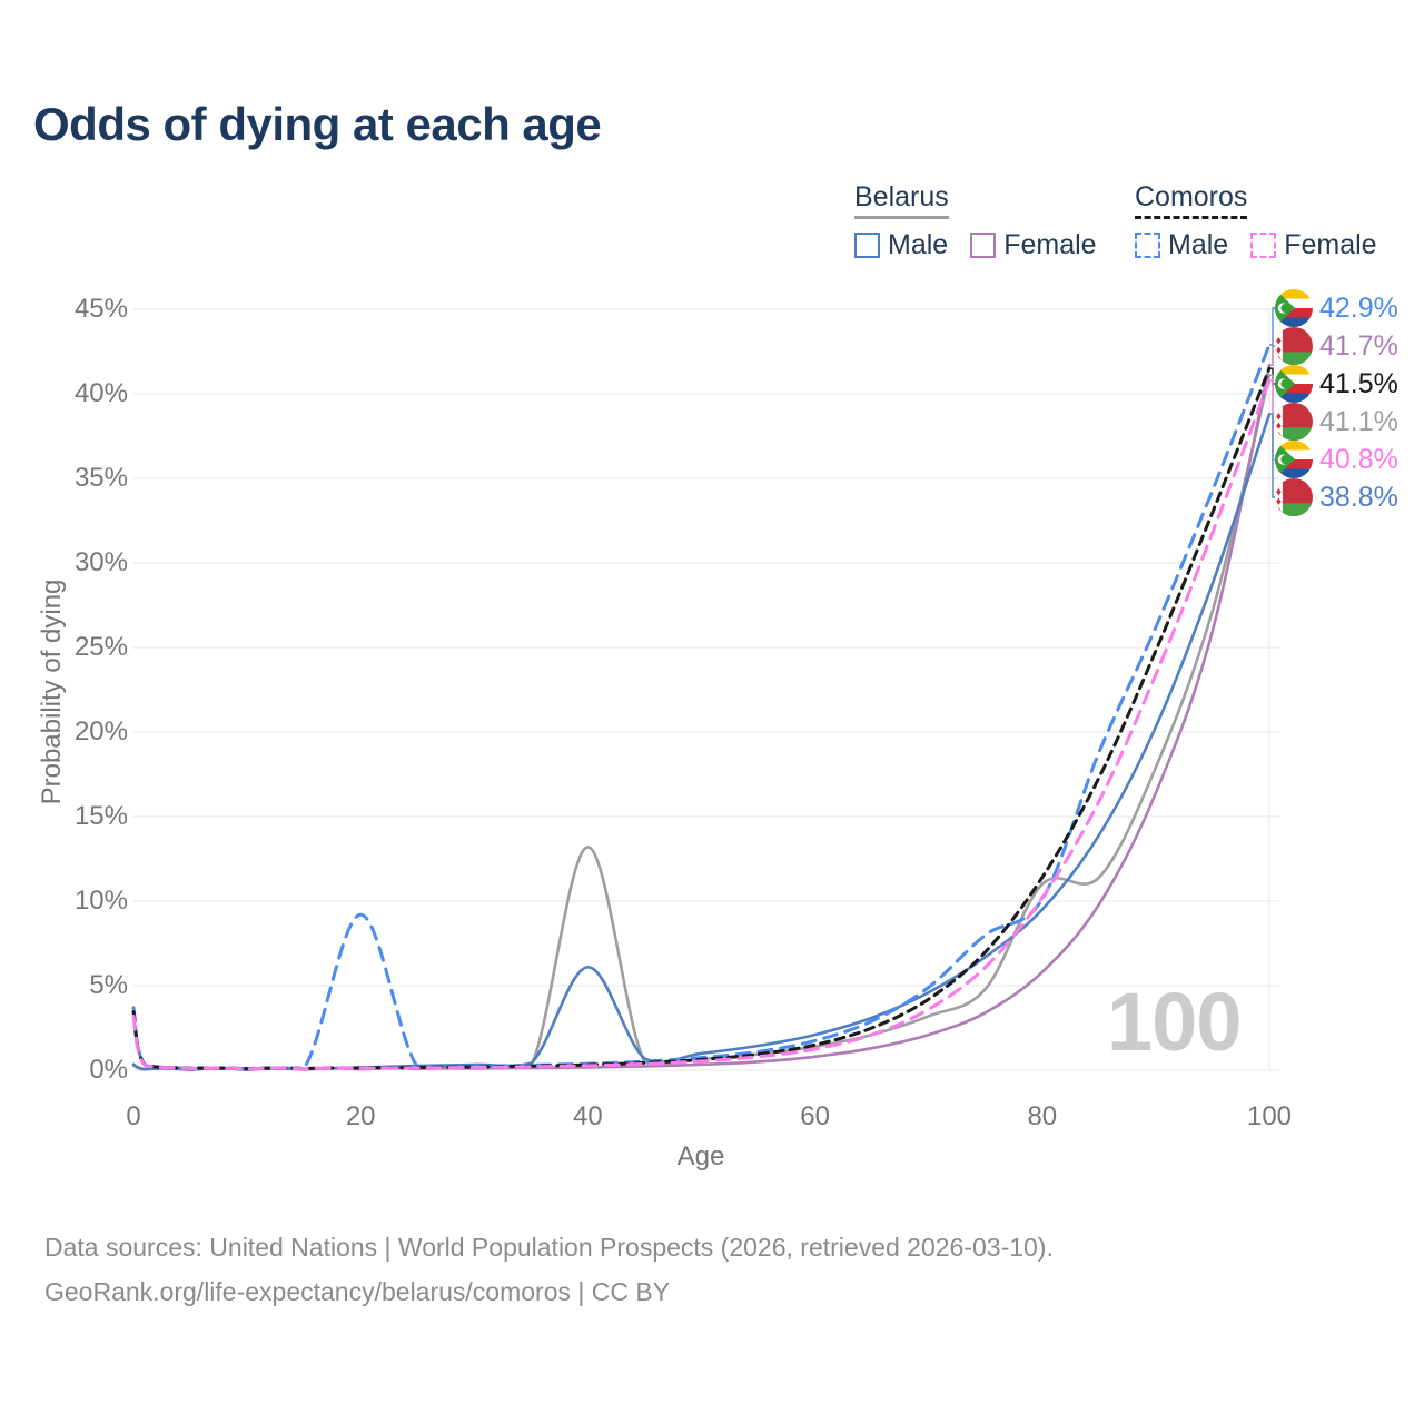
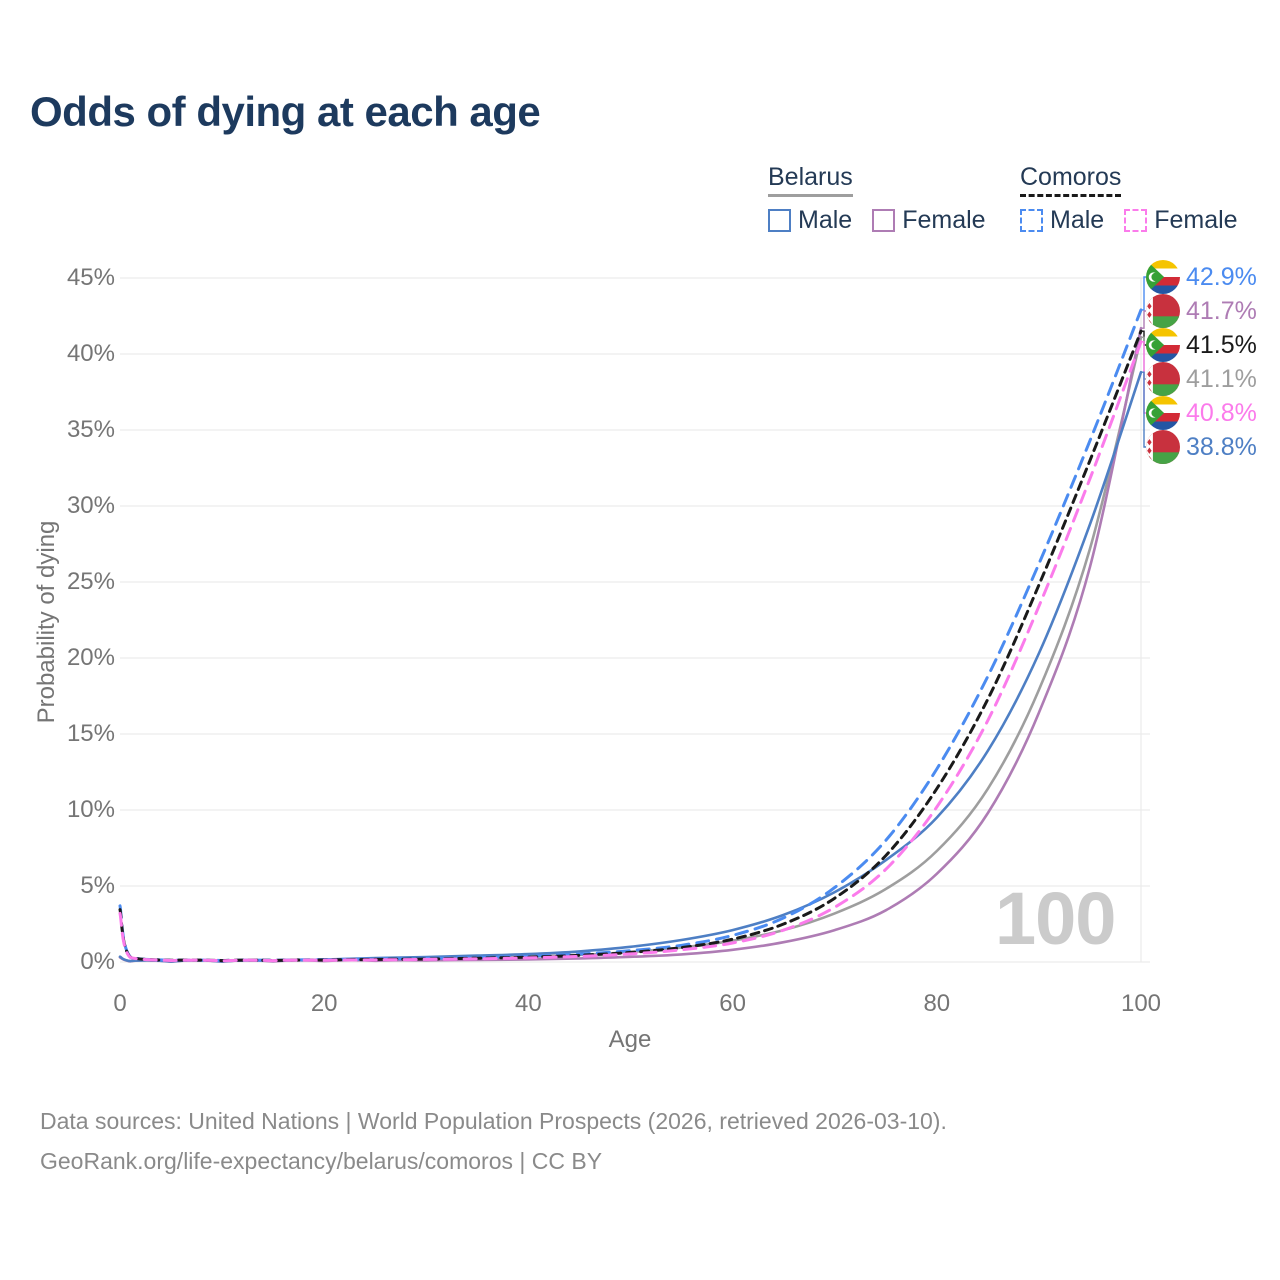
Comoros Male/20: 9.2% -> 0.2%
Belarus/40: 13.2% -> 0.3%
Belarus Male/40: 6.1% -> 0.5%
Belarus/80: 11.0% -> 7.3%
Comoros Male/80: 10.1% -> 12.7%
